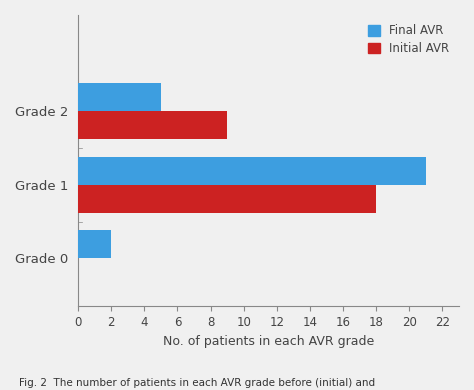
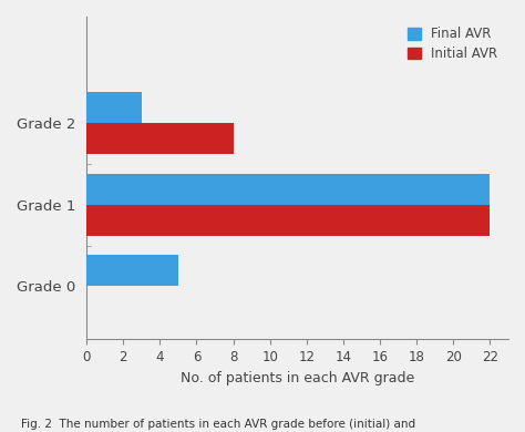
Final AVR/Grade 2: 5 -> 3
Initial AVR/Grade 2: 9 -> 8
Final AVR/Grade 1: 21 -> 22
Initial AVR/Grade 1: 18 -> 22
Final AVR/Grade 0: 2 -> 5
